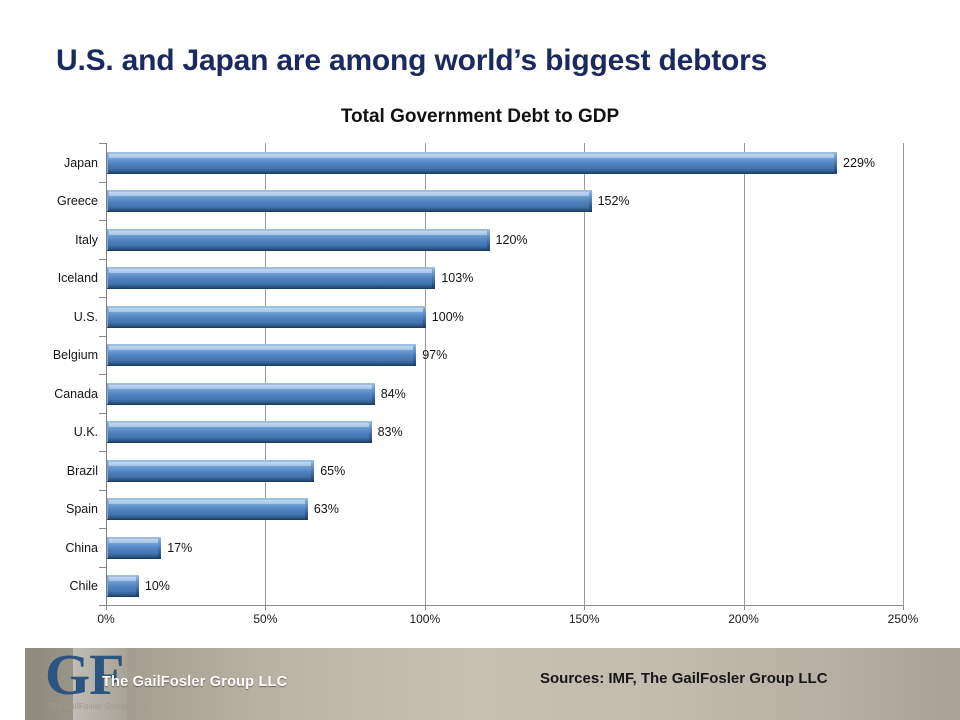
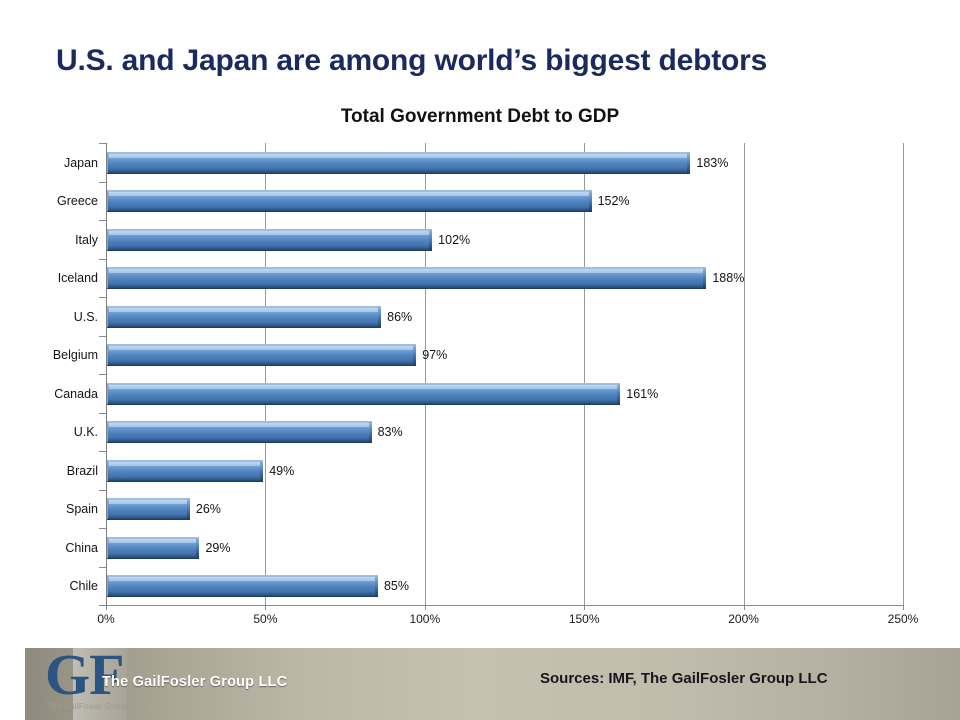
Japan: 229% -> 183%
Italy: 120% -> 102%
Iceland: 103% -> 188%
U.S.: 100% -> 86%
Canada: 84% -> 161%
Brazil: 65% -> 49%
Spain: 63% -> 26%
China: 17% -> 29%
Chile: 10% -> 85%
